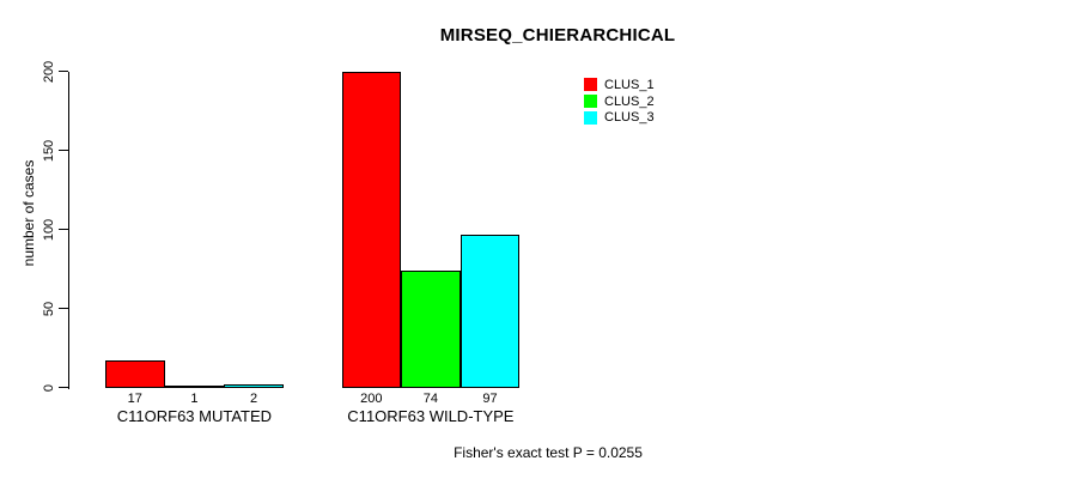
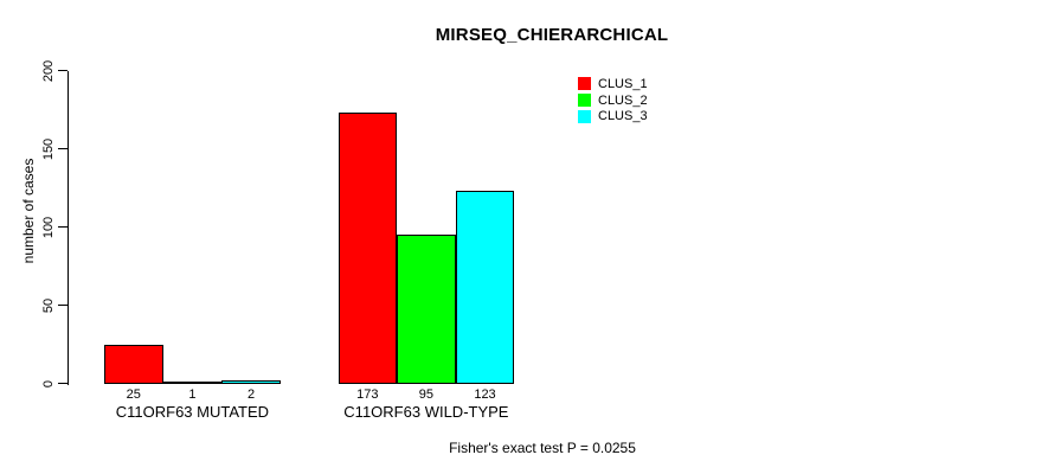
CLUS_1/C11ORF63 MUTATED: 17 -> 25
CLUS_1/C11ORF63 WILD-TYPE: 200 -> 173
CLUS_2/C11ORF63 WILD-TYPE: 74 -> 95
CLUS_3/C11ORF63 WILD-TYPE: 97 -> 123
